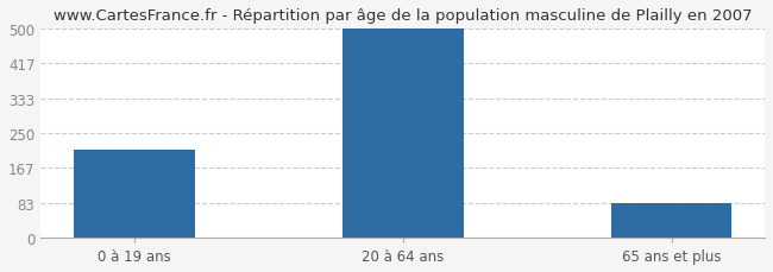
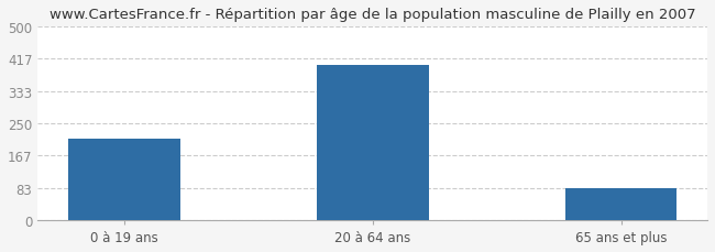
20 à 64 ans: 500 -> 400
